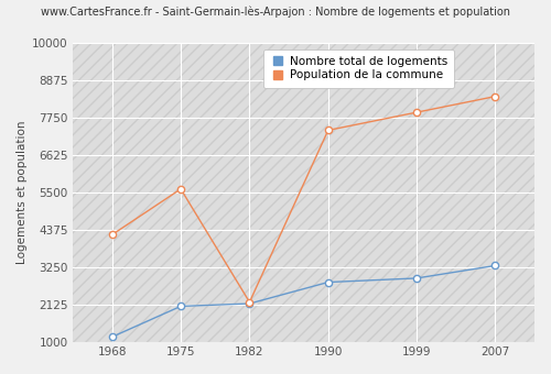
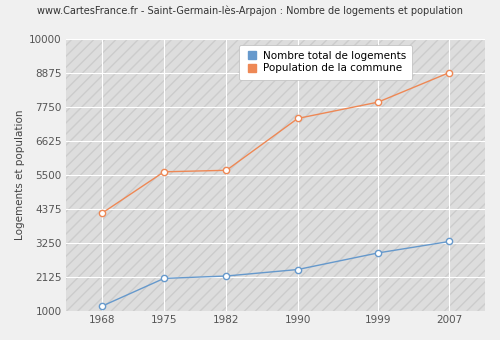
Population de la commune/1982: 2200 -> 5660
Nombre total de logements/1990: 2800 -> 2370
Population de la commune/2007: 8400 -> 8900
